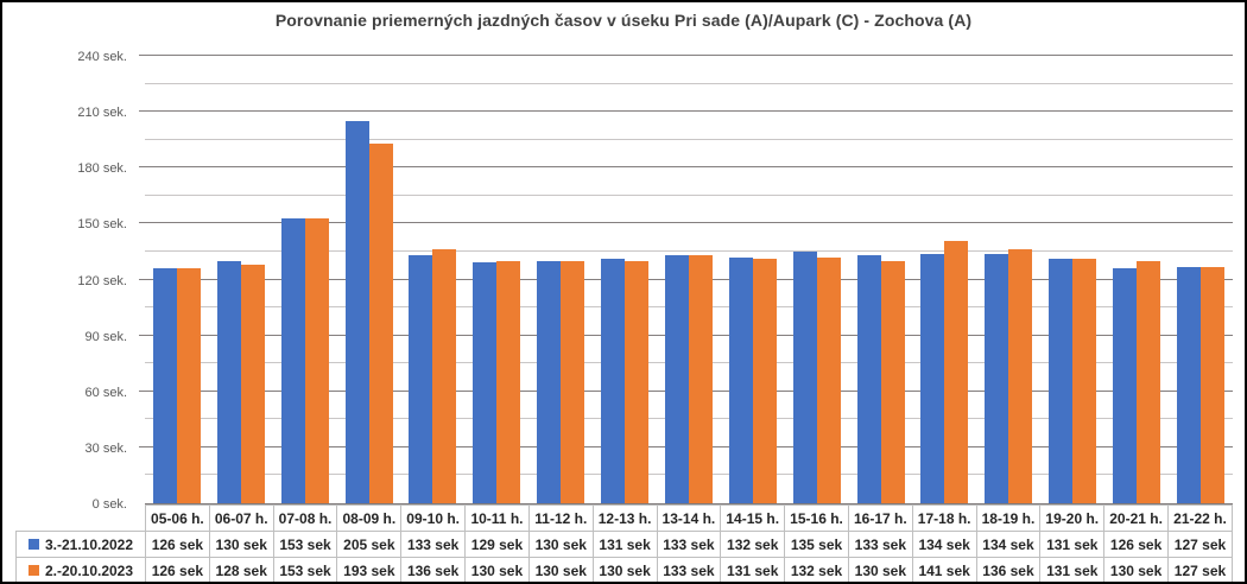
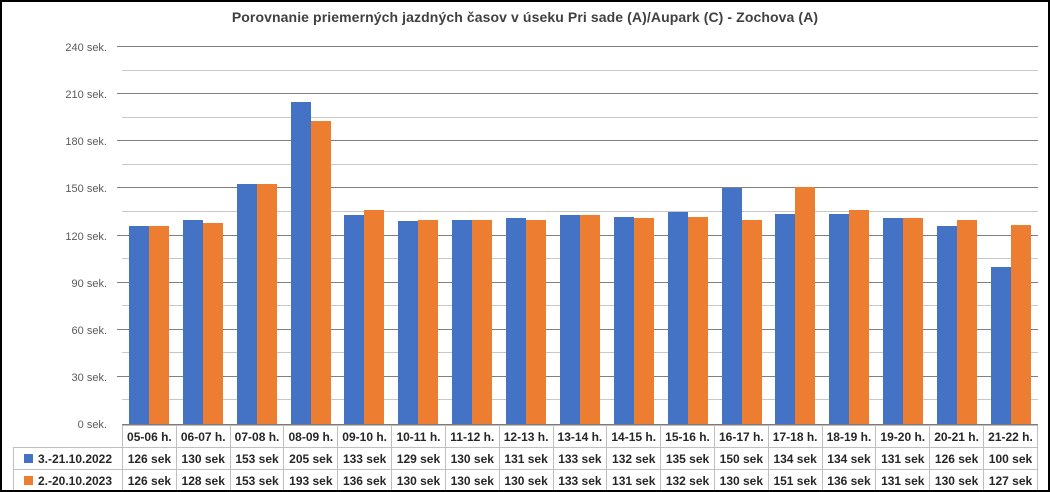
3.-21.10.2022/16-17 h.: 133 -> 150
2.-20.10.2023/17-18 h.: 141 -> 151
3.-21.10.2022/21-22 h.: 127 -> 100
